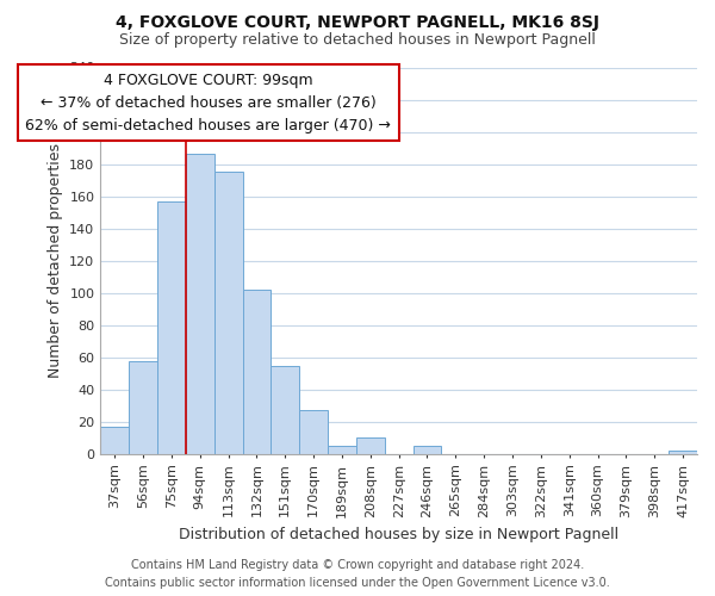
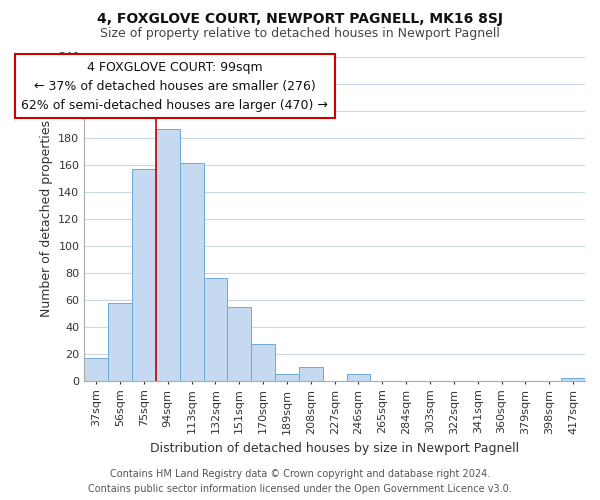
113sqm: 175 -> 161
132sqm: 102 -> 76
